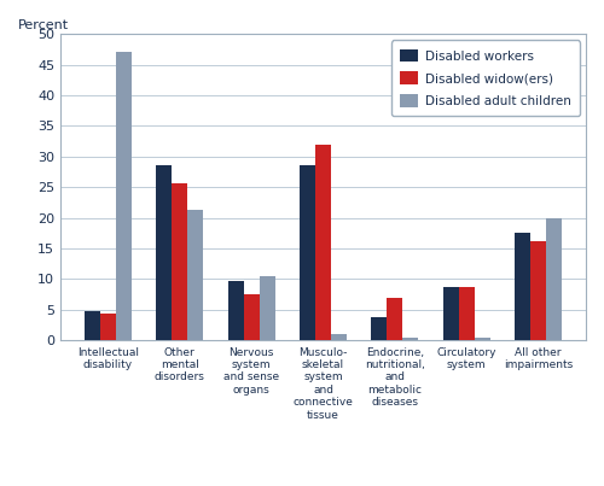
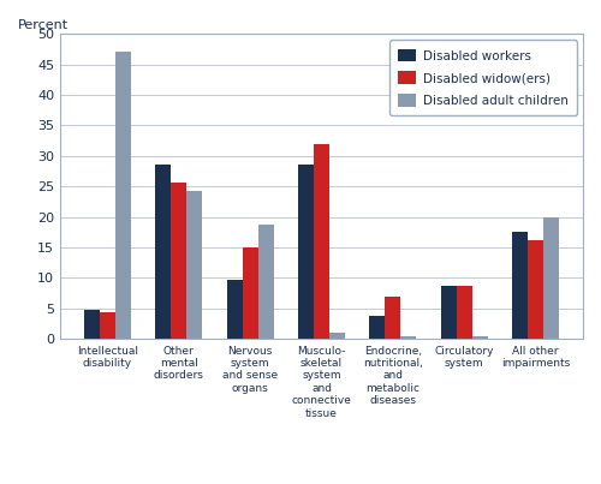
Disabled adult children/Other mental disorders: 21.3 -> 24.2
Disabled widow(ers)/Nervous system and sense organs: 7.6 -> 15.0
Disabled adult children/Nervous system and sense organs: 10.5 -> 18.8
